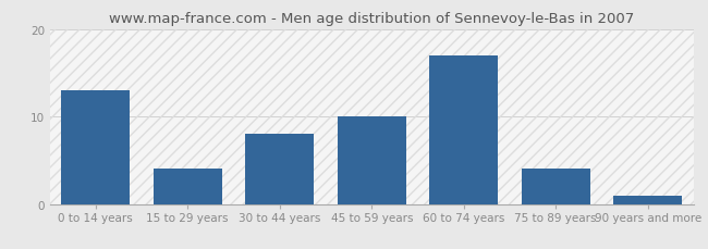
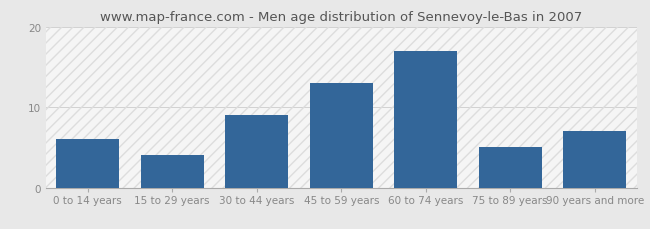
0 to 14 years: 13 -> 6
30 to 44 years: 8 -> 9
45 to 59 years: 10 -> 13
75 to 89 years: 4 -> 5
90 years and more: 1 -> 7
